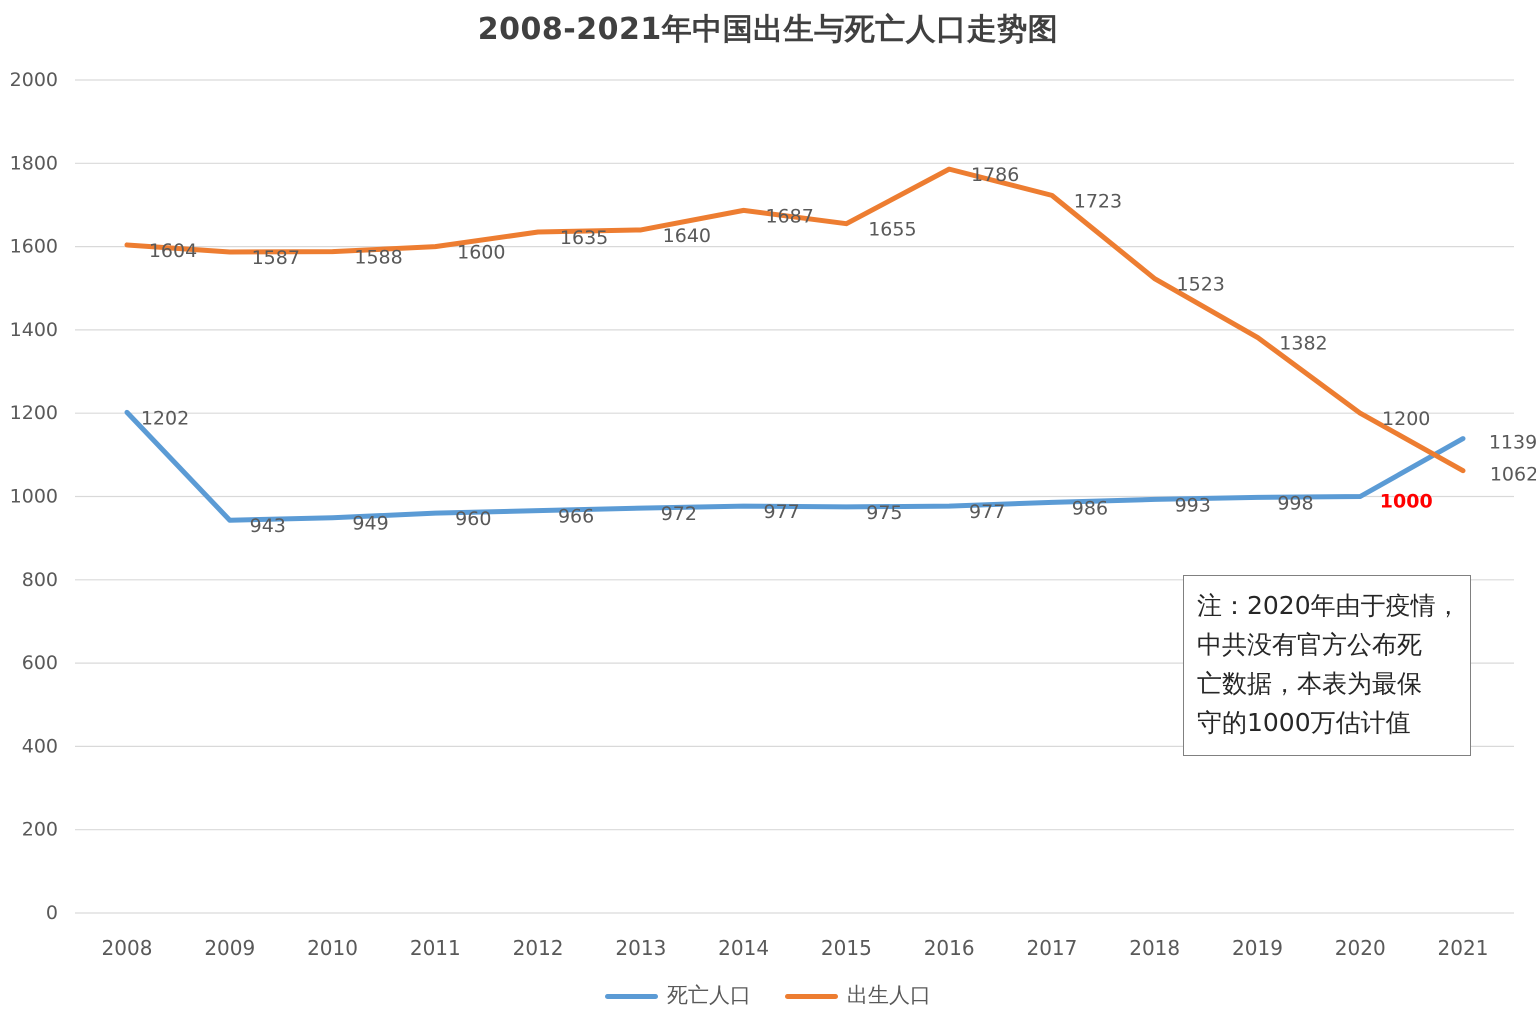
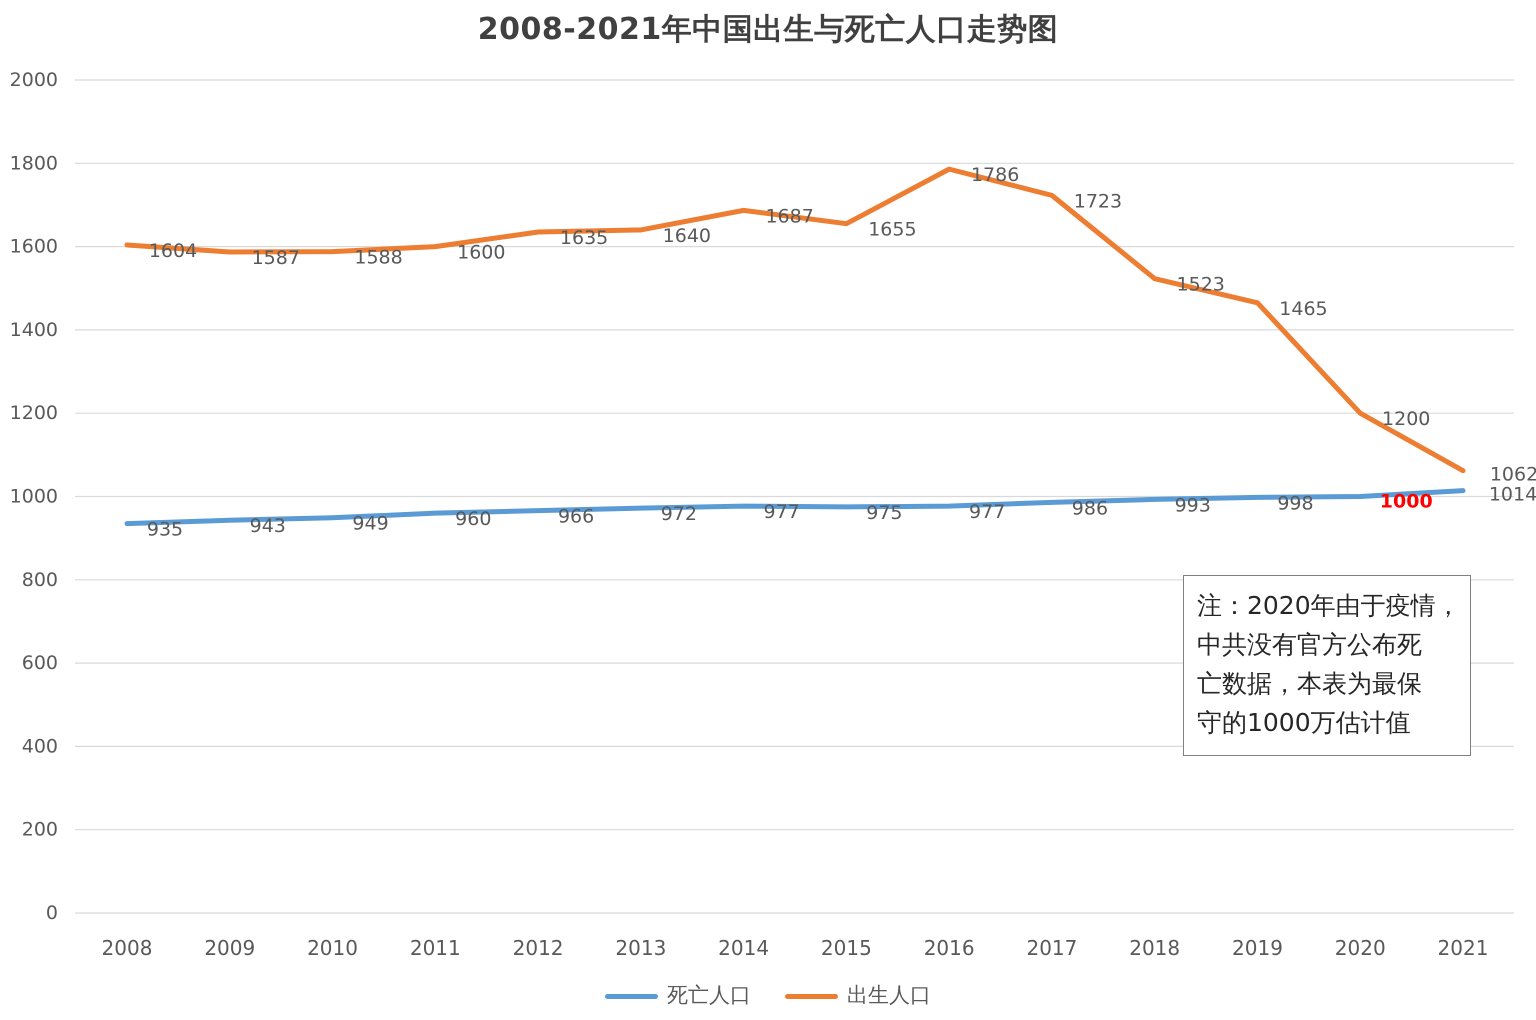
死亡人口/2008: 1202 -> 935
出生人口/2019: 1382 -> 1465
死亡人口/2021: 1139 -> 1014
